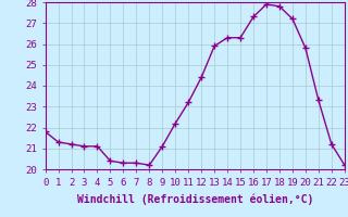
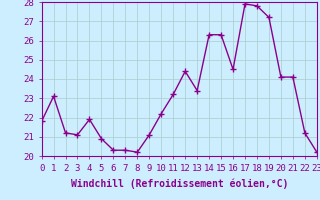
1: 21.3 -> 23.1
4: 21.1 -> 21.9
5: 20.4 -> 20.9
13: 25.9 -> 23.4
16: 27.3 -> 24.5
20: 25.8 -> 24.1
21: 23.3 -> 24.1
